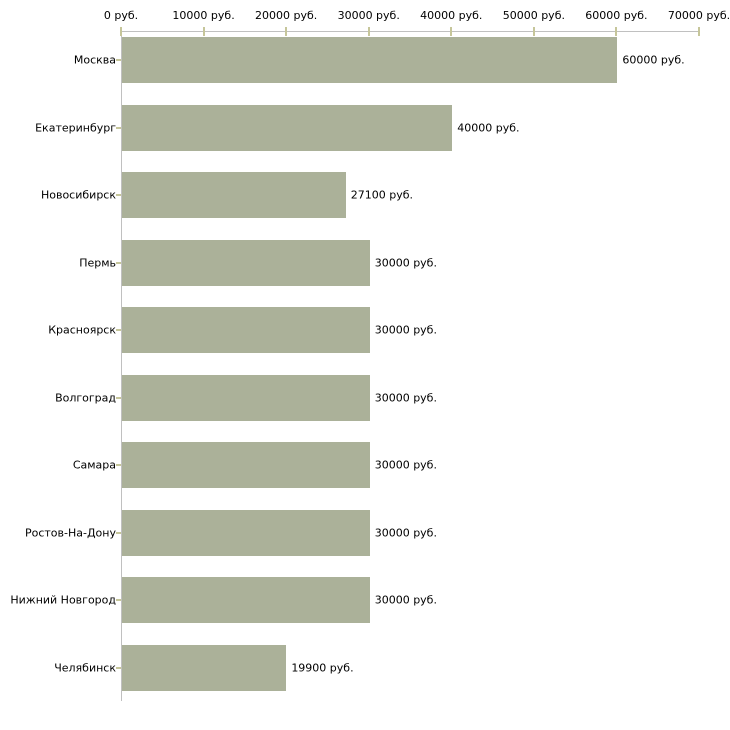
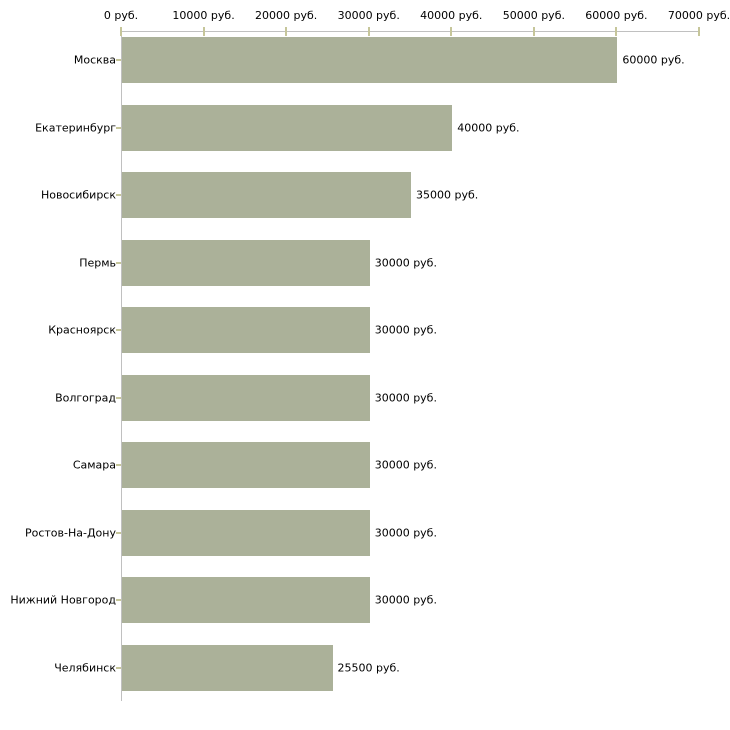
Новосибирск: 27100 -> 35000
Челябинск: 19900 -> 25500
